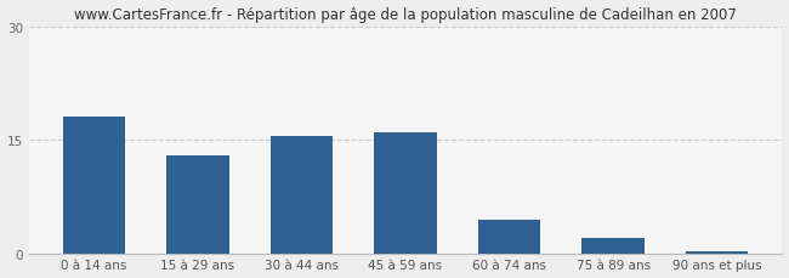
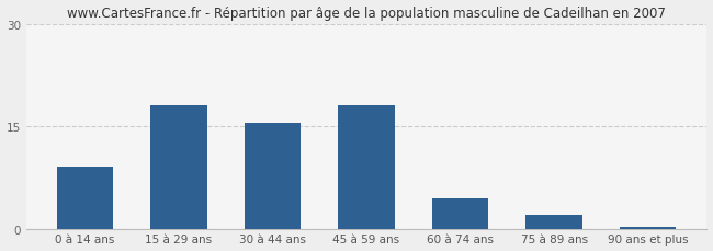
0 à 14 ans: 18.0 -> 9.0
15 à 29 ans: 13.0 -> 18.0
45 à 59 ans: 16.0 -> 18.0
